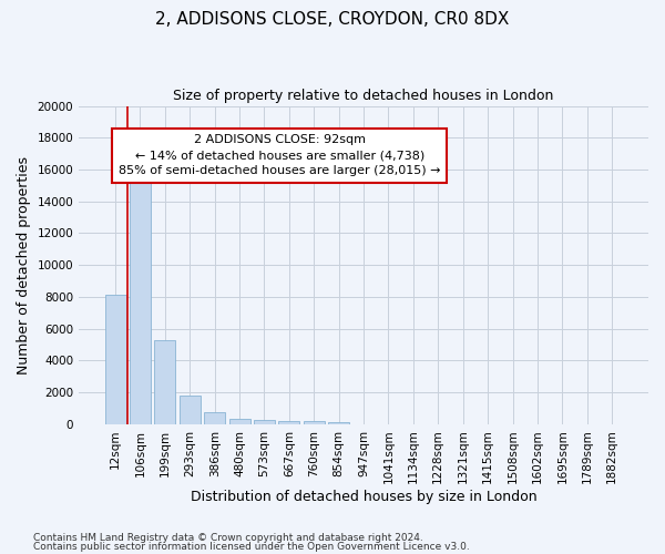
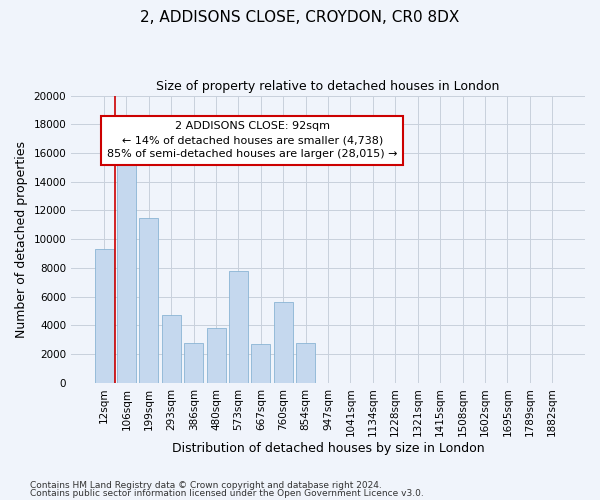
12sqm: 8100 -> 9300
199sqm: 5300 -> 11500
293sqm: 1800 -> 4700
386sqm: 800 -> 2800
480sqm: 400 -> 3800
573sqm: 300 -> 7800
667sqm: 200 -> 2700
760sqm: 200 -> 5600
854sqm: 100 -> 2800
